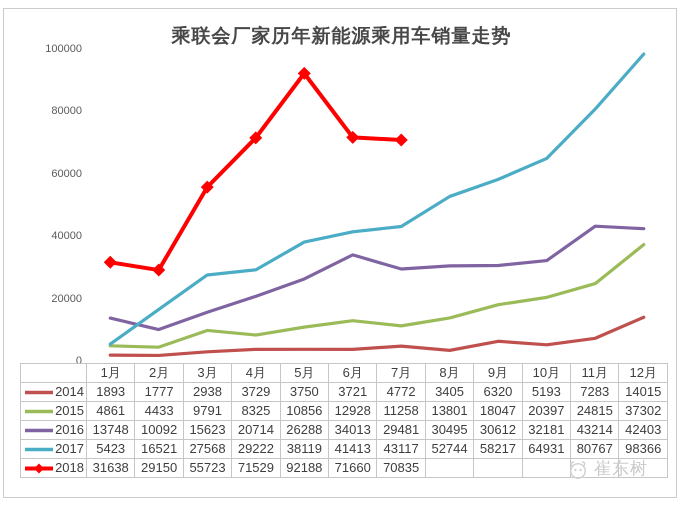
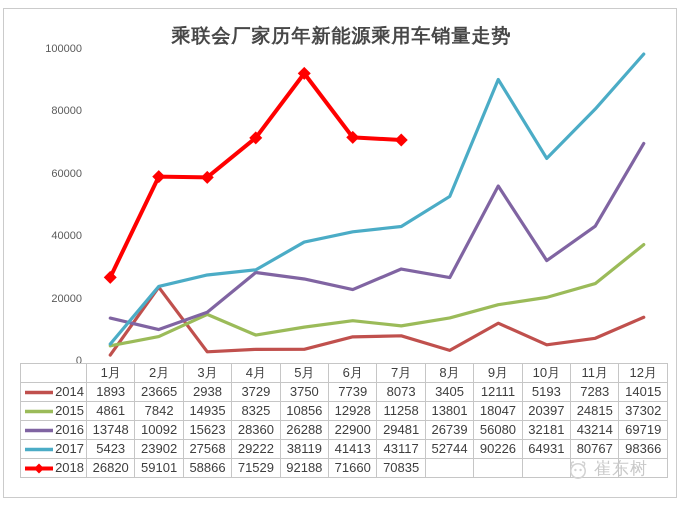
2018/1月: 31638 -> 26820
2014/2月: 1777 -> 23665
2015/2月: 4433 -> 7842
2017/2月: 16521 -> 23902
2018/2月: 29150 -> 59101
2015/3月: 9791 -> 14935
2018/3月: 55723 -> 58866
2016/4月: 20714 -> 28360
2014/6月: 3721 -> 7739
2016/6月: 34013 -> 22900
2014/7月: 4772 -> 8073
2016/8月: 30495 -> 26739
2014/9月: 6320 -> 12111
2016/9月: 30612 -> 56080
2017/9月: 58217 -> 90226
2016/12月: 42403 -> 69719
